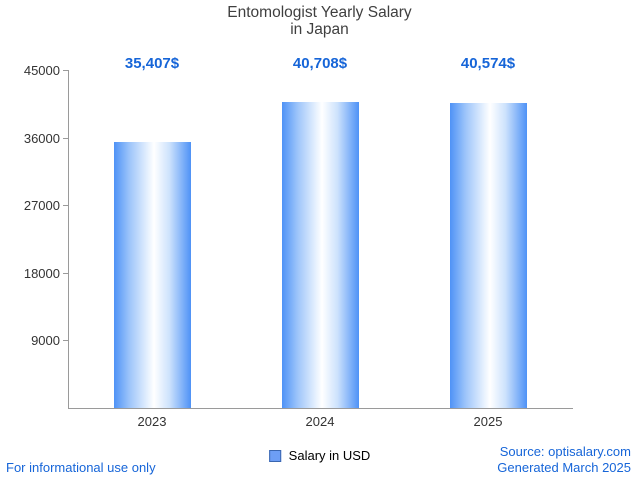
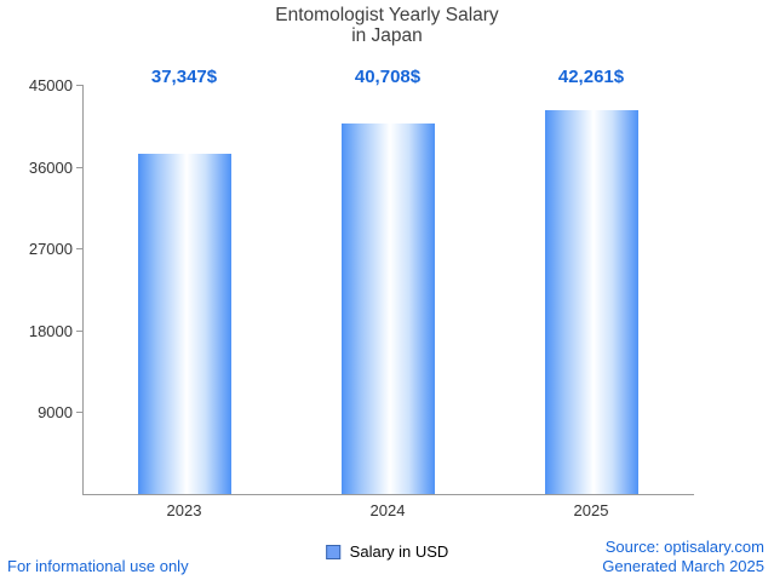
2023: 35,407 -> 37,347
2025: 40,574 -> 42,261
